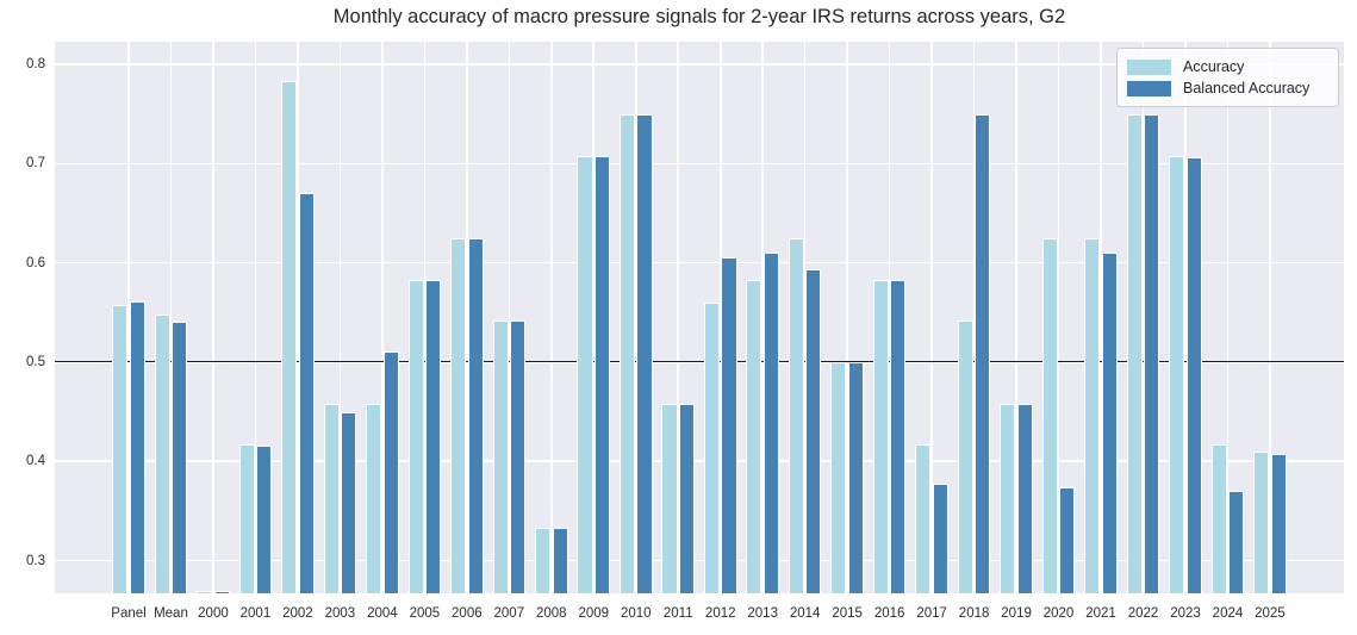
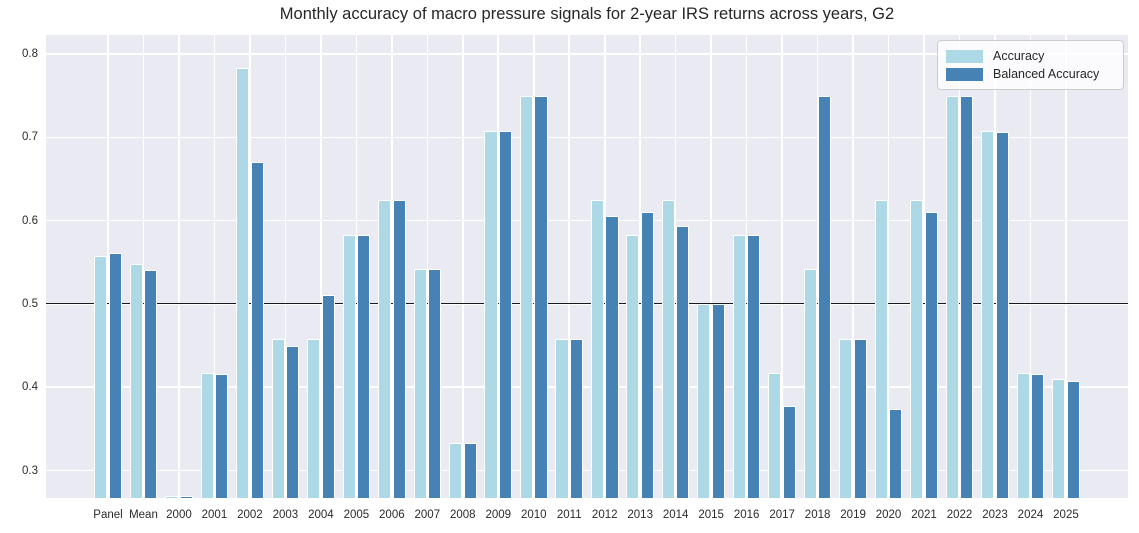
Accuracy/2012: 0.56 -> 0.62
Balanced Accuracy/2024: 0.37 -> 0.42
